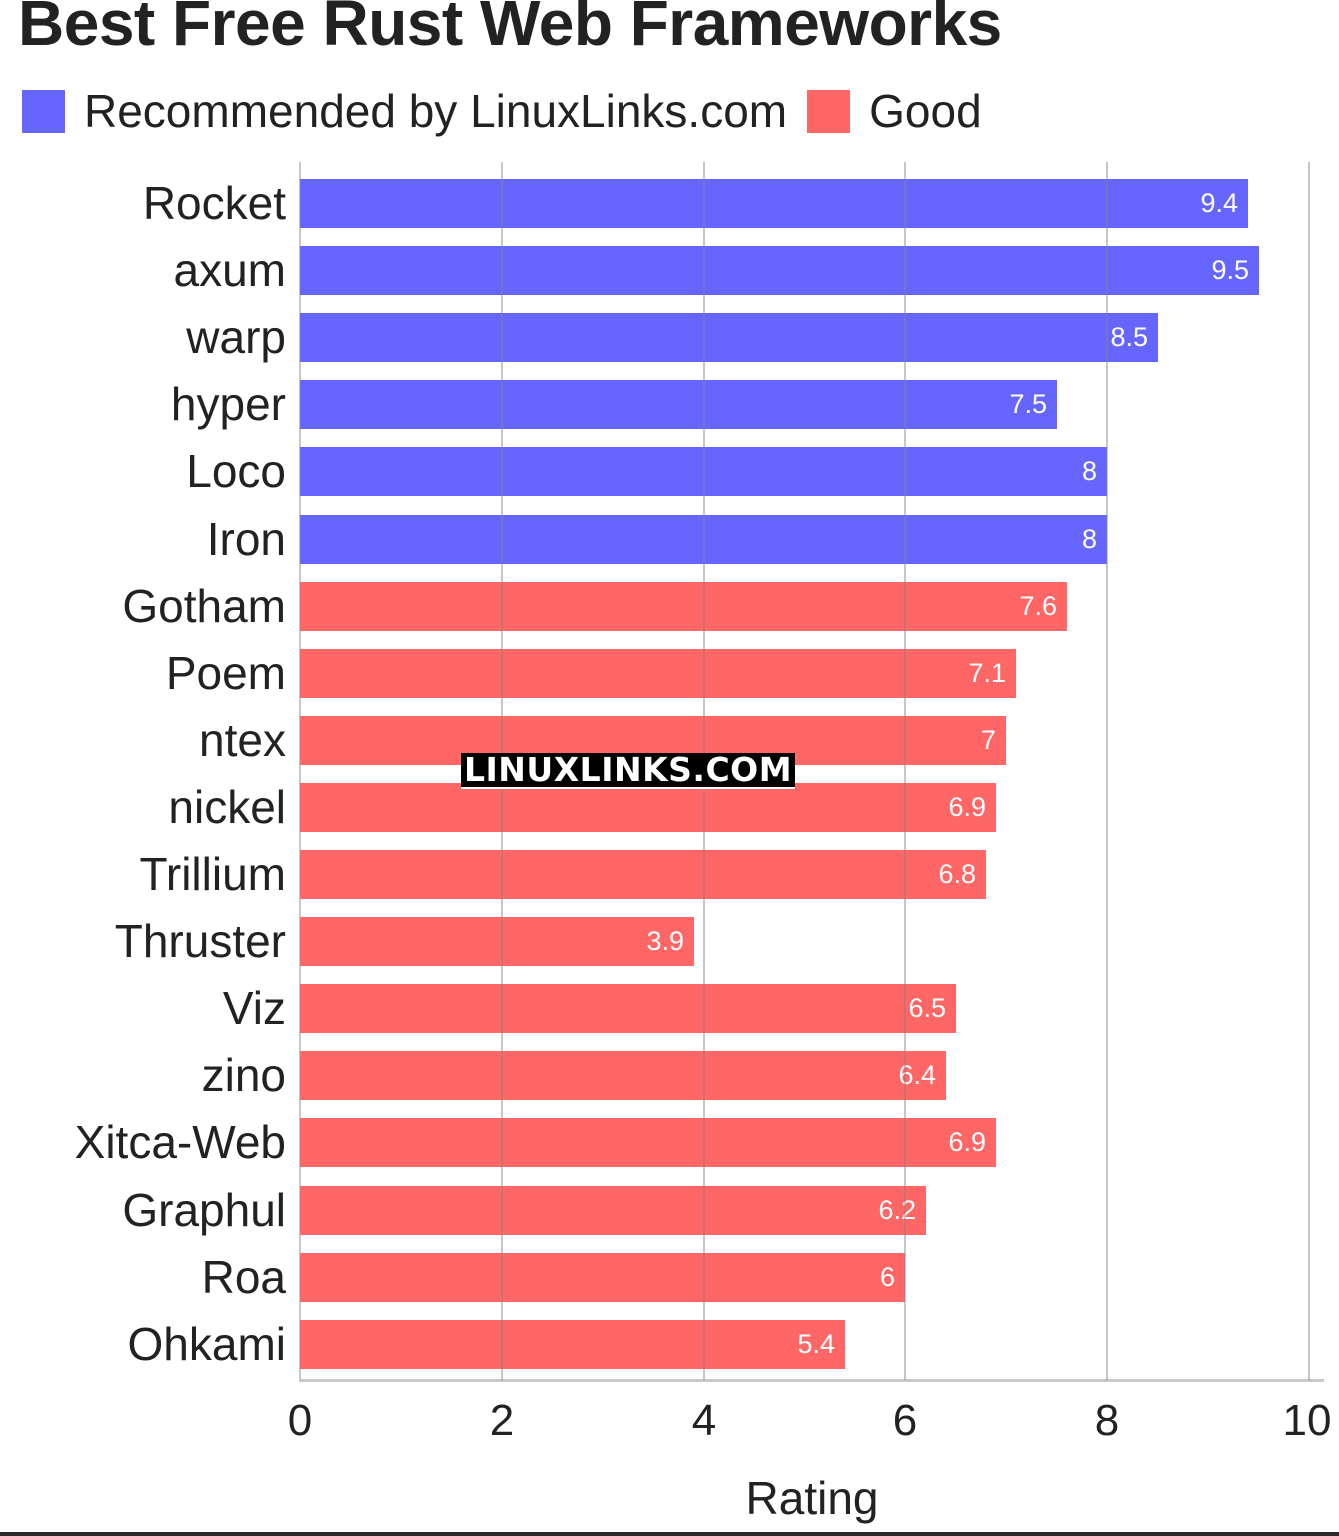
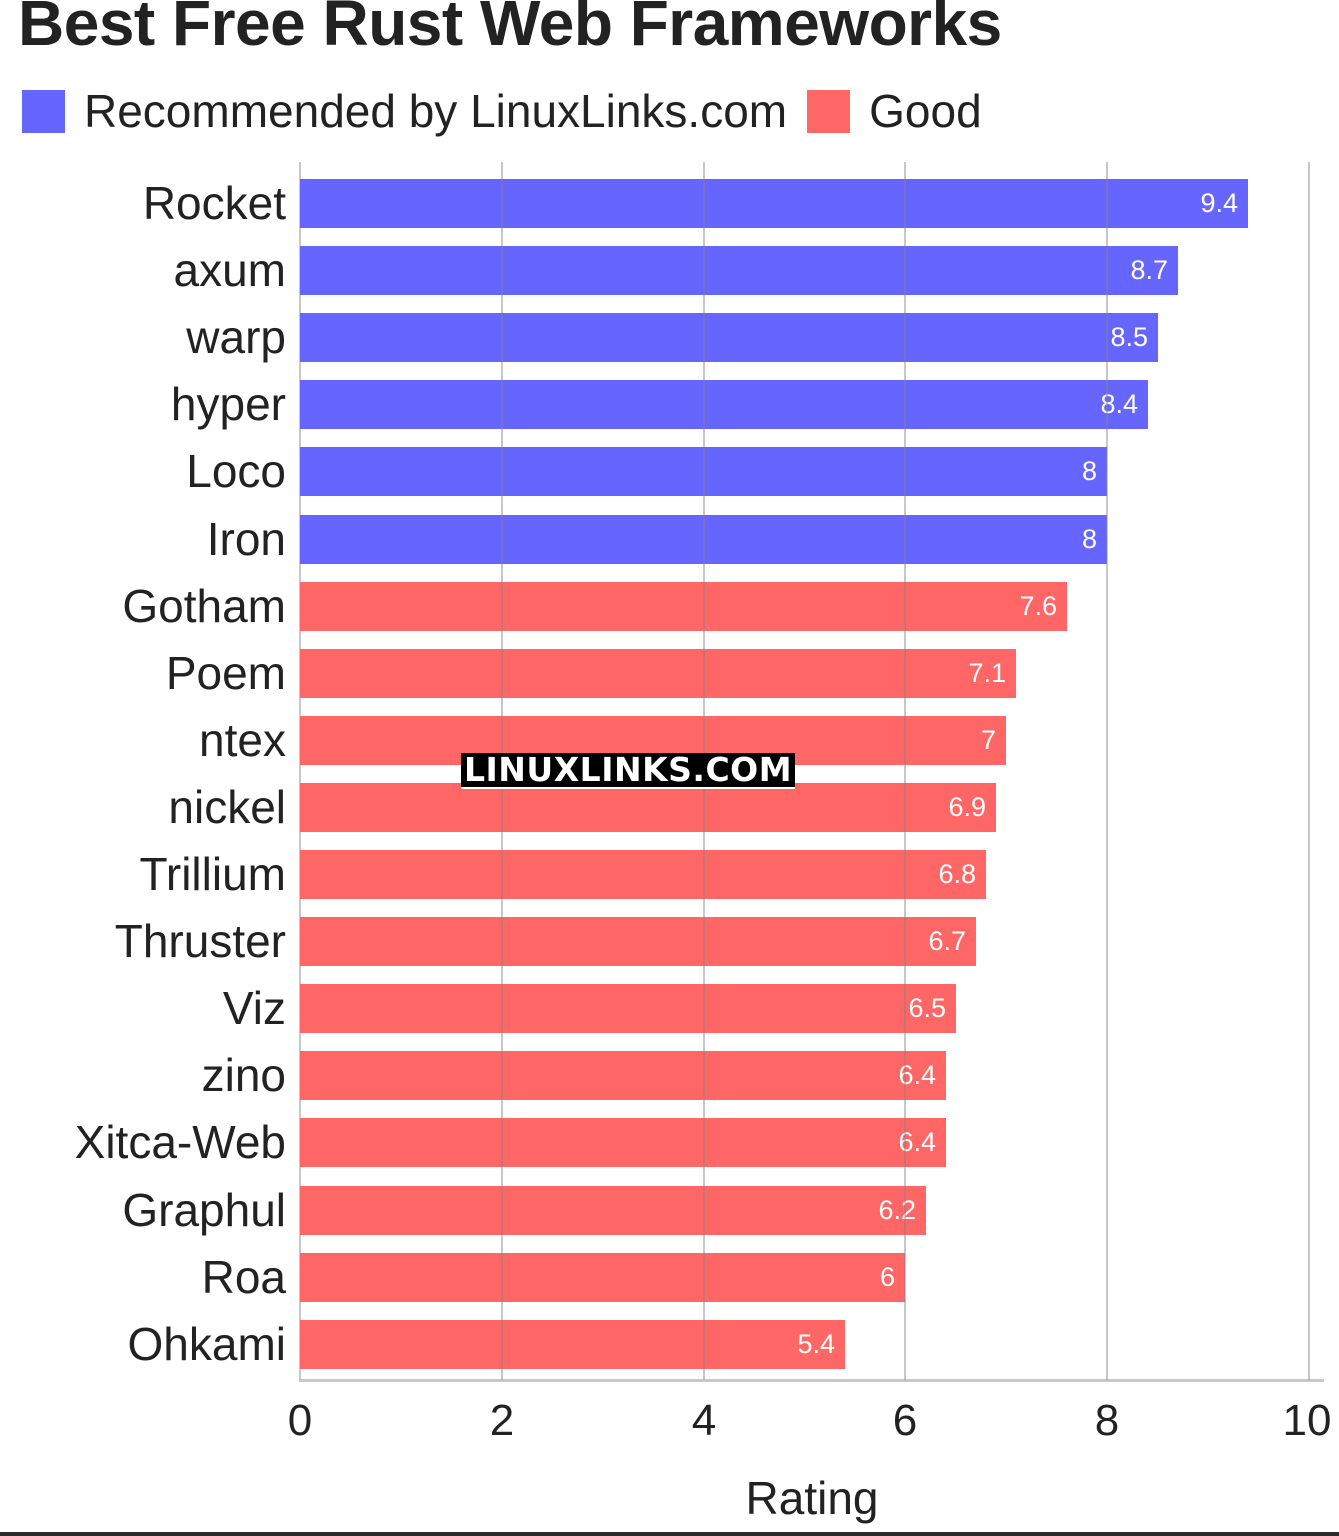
axum: 9.5 -> 8.7
hyper: 7.5 -> 8.4
Thruster: 3.9 -> 6.7
Xitca-Web: 6.9 -> 6.4
